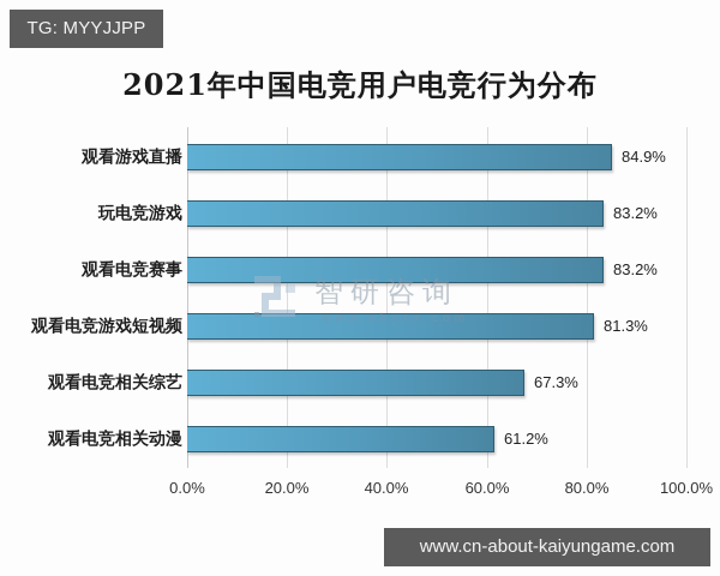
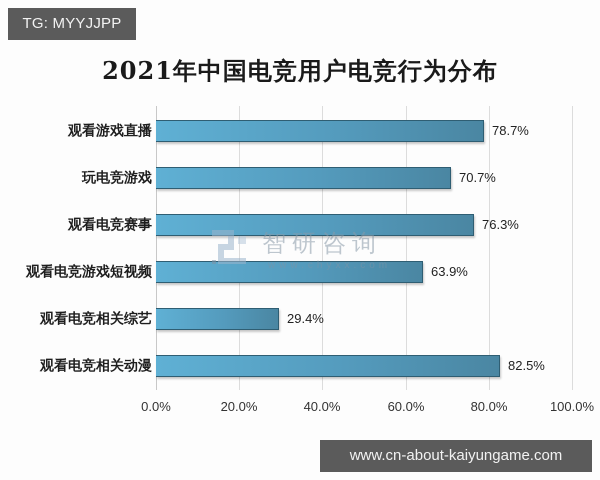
观看游戏直播: 84.9% -> 78.7%
玩电竞游戏: 83.2% -> 70.7%
观看电竞赛事: 83.2% -> 76.3%
观看电竞游戏短视频: 81.3% -> 63.9%
观看电竞相关综艺: 67.3% -> 29.4%
观看电竞相关动漫: 61.2% -> 82.5%
